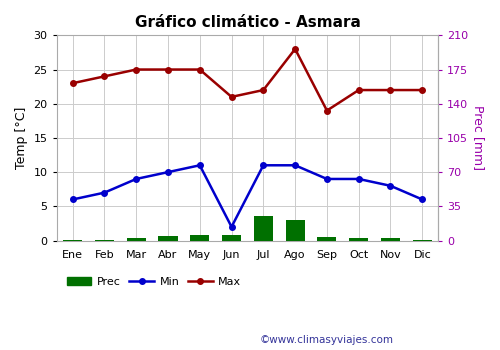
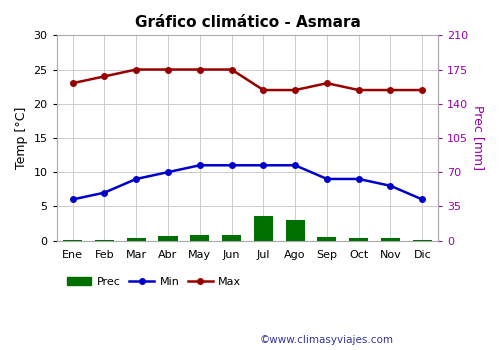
Min/Jun: 2 -> 11
Max/Jun: 21 -> 25
Max/Ago: 28 -> 22
Max/Sep: 19 -> 23
